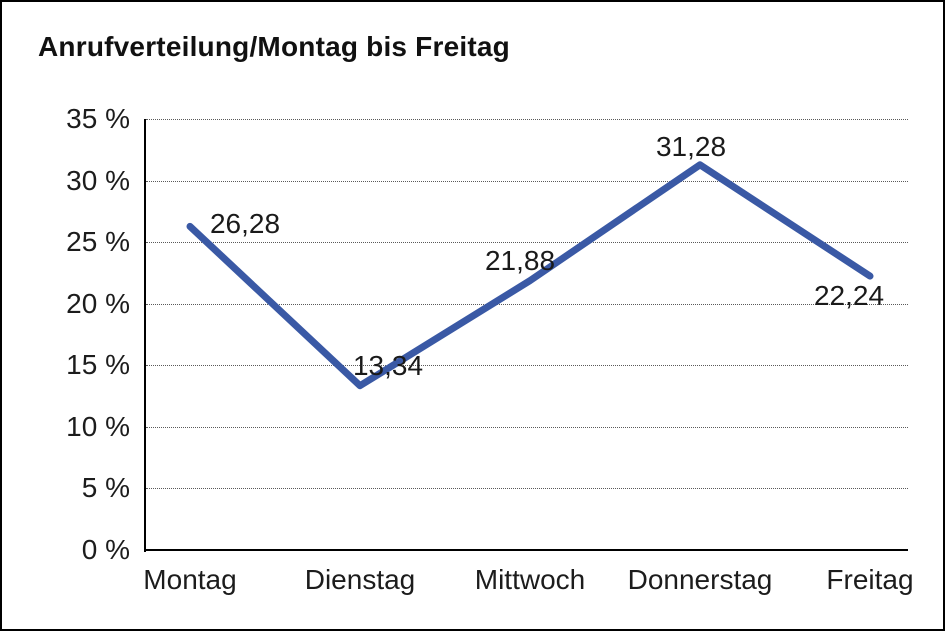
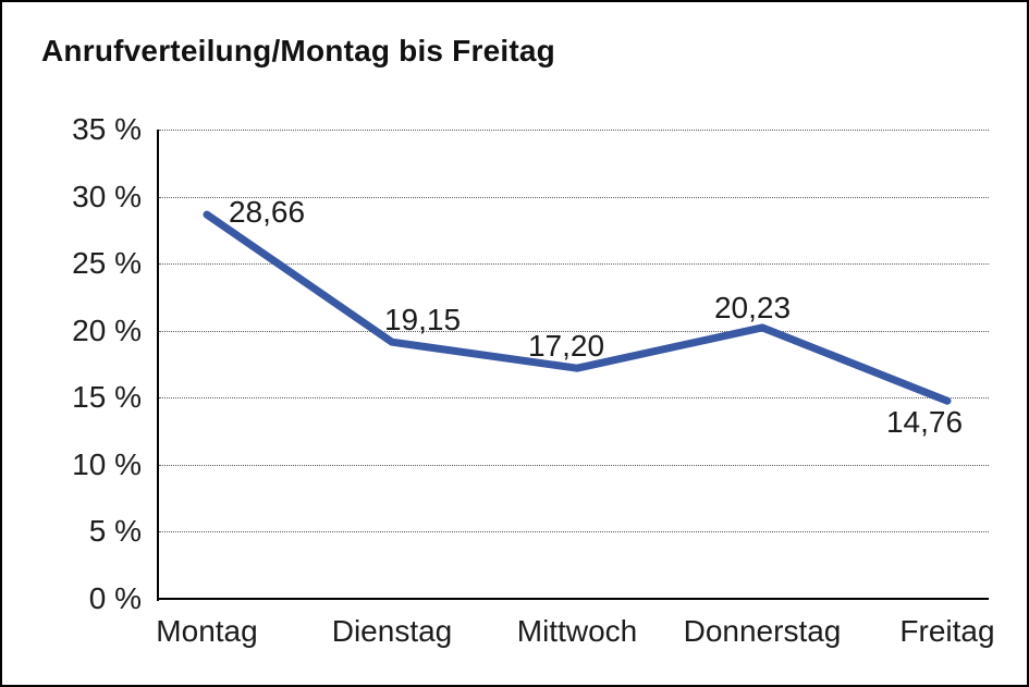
Montag: 26,28 -> 28,66
Dienstag: 13,34 -> 19,15
Mittwoch: 21,88 -> 17,20
Donnerstag: 31,28 -> 20,23
Freitag: 22,24 -> 14,76
